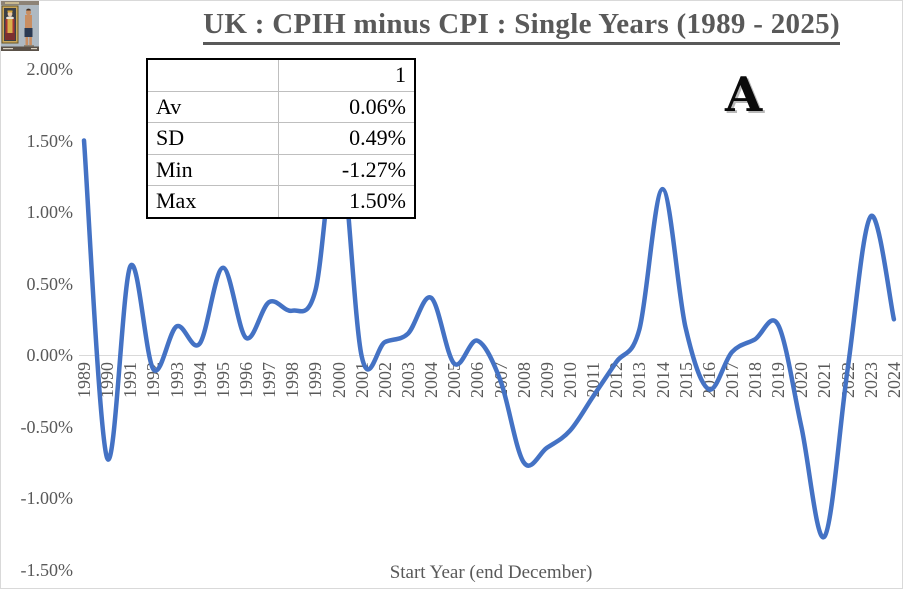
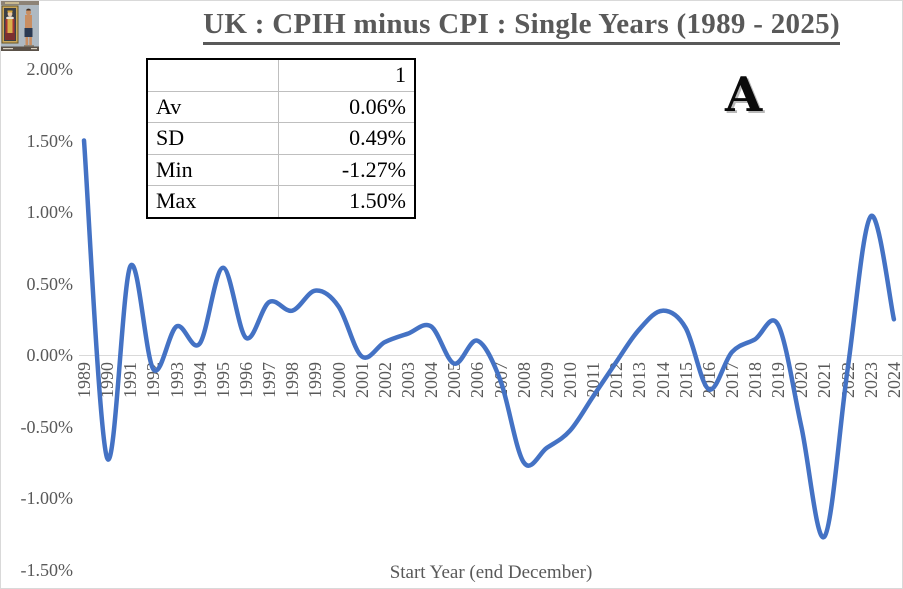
2000: 1.54% -> 0.34%
2004: 0.40% -> 0.20%
2014: 1.16% -> 0.31%
